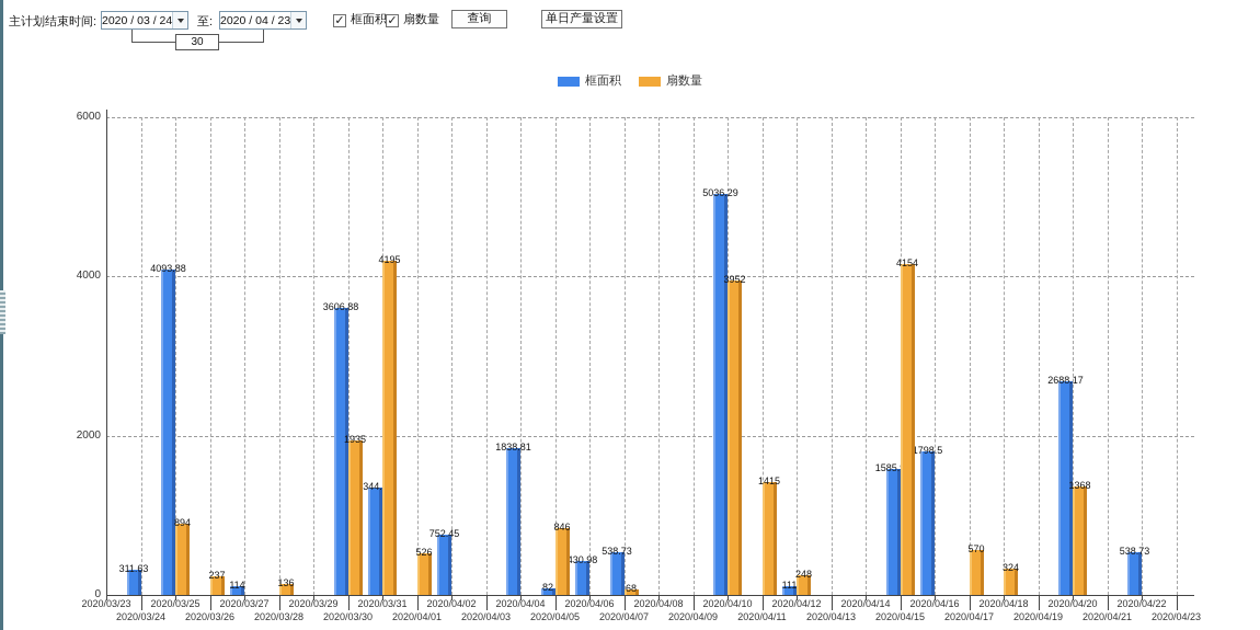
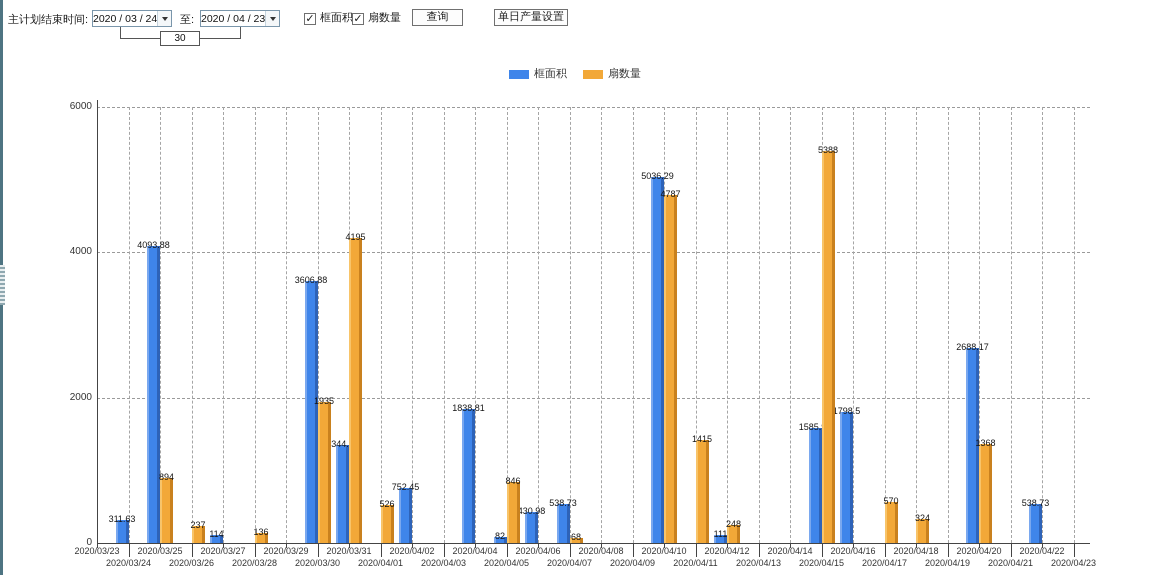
扇数量/2020/04/10: 3952 -> 4787
扇数量/2020/04/15: 4154 -> 5388
